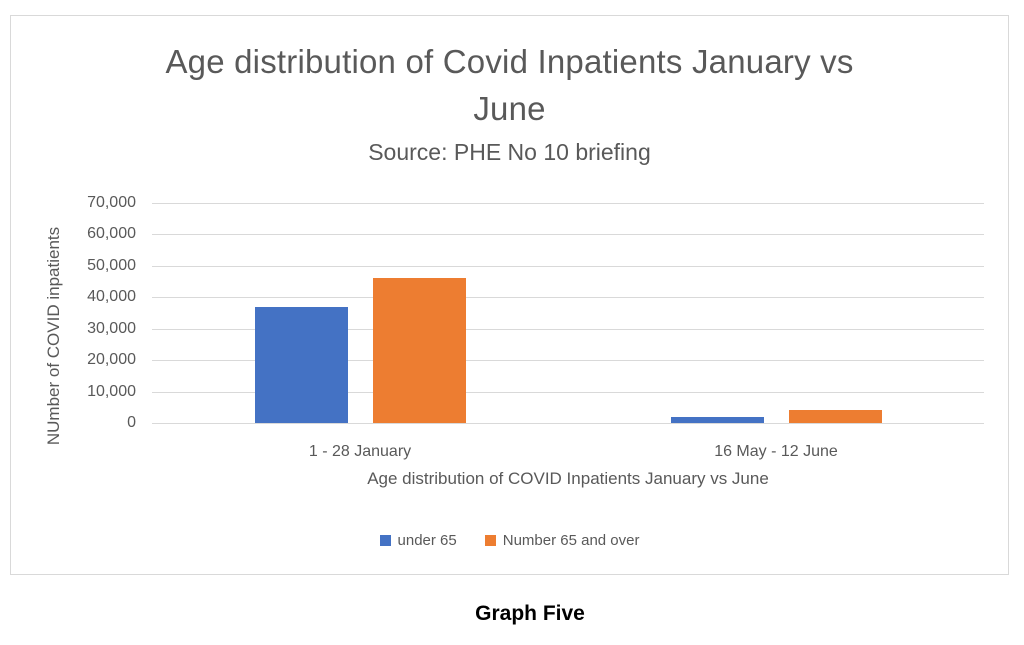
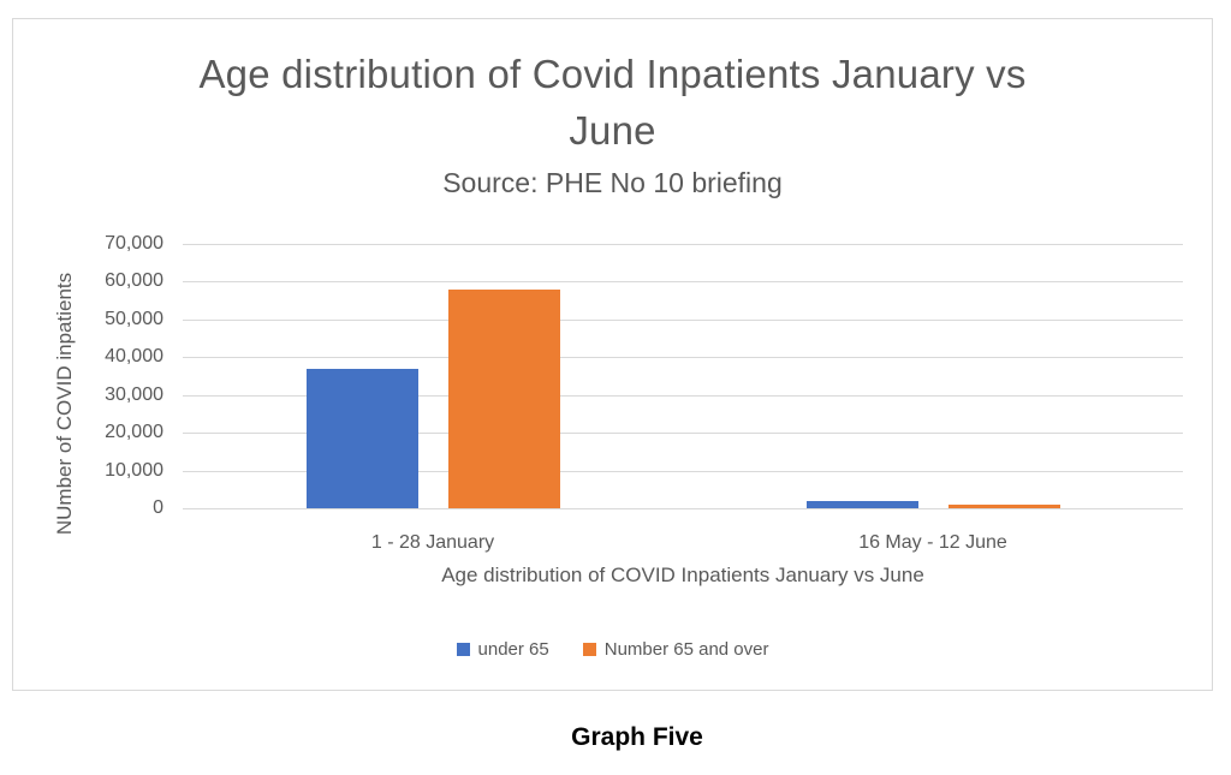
Number 65 and over/1 - 28 January: 46000 -> 58000
Number 65 and over/16 May - 12 June: 4000 -> 1000
